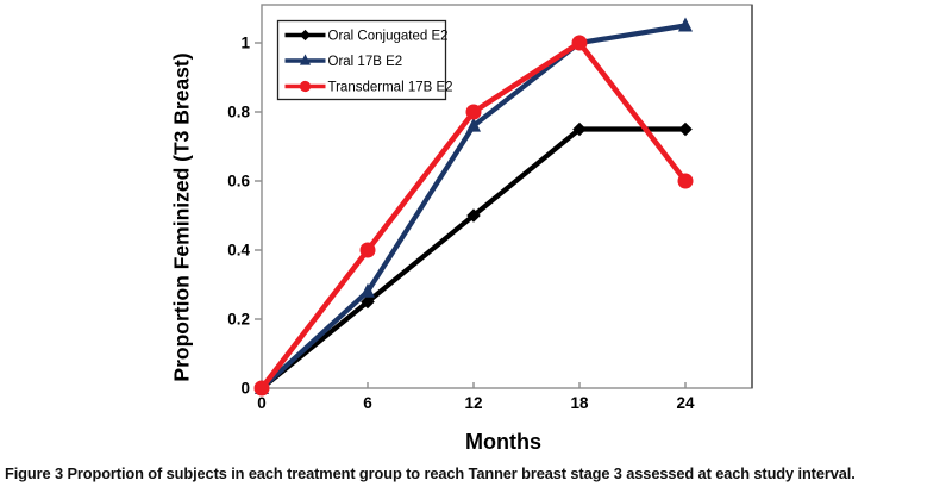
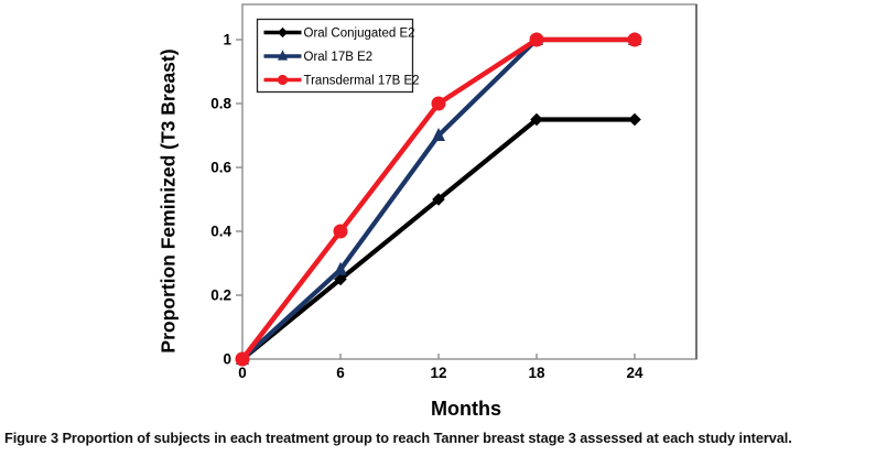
Oral 17B E2/12: 0.76 -> 0.70
Oral 17B E2/24: 1.05 -> 1.00
Transdermal 17B E2/24: 0.6 -> 1.0
